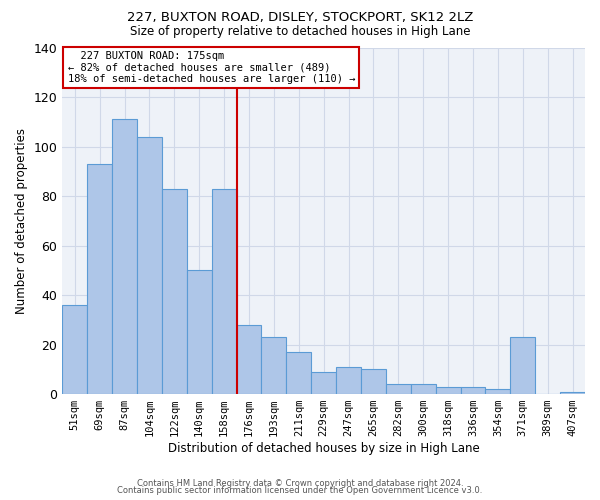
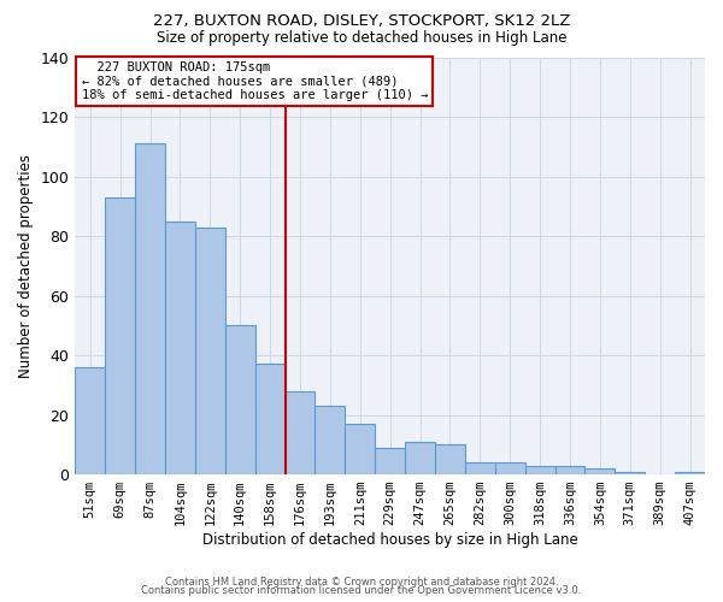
104sqm: 104 -> 85
158sqm: 83 -> 37
371sqm: 23 -> 1
